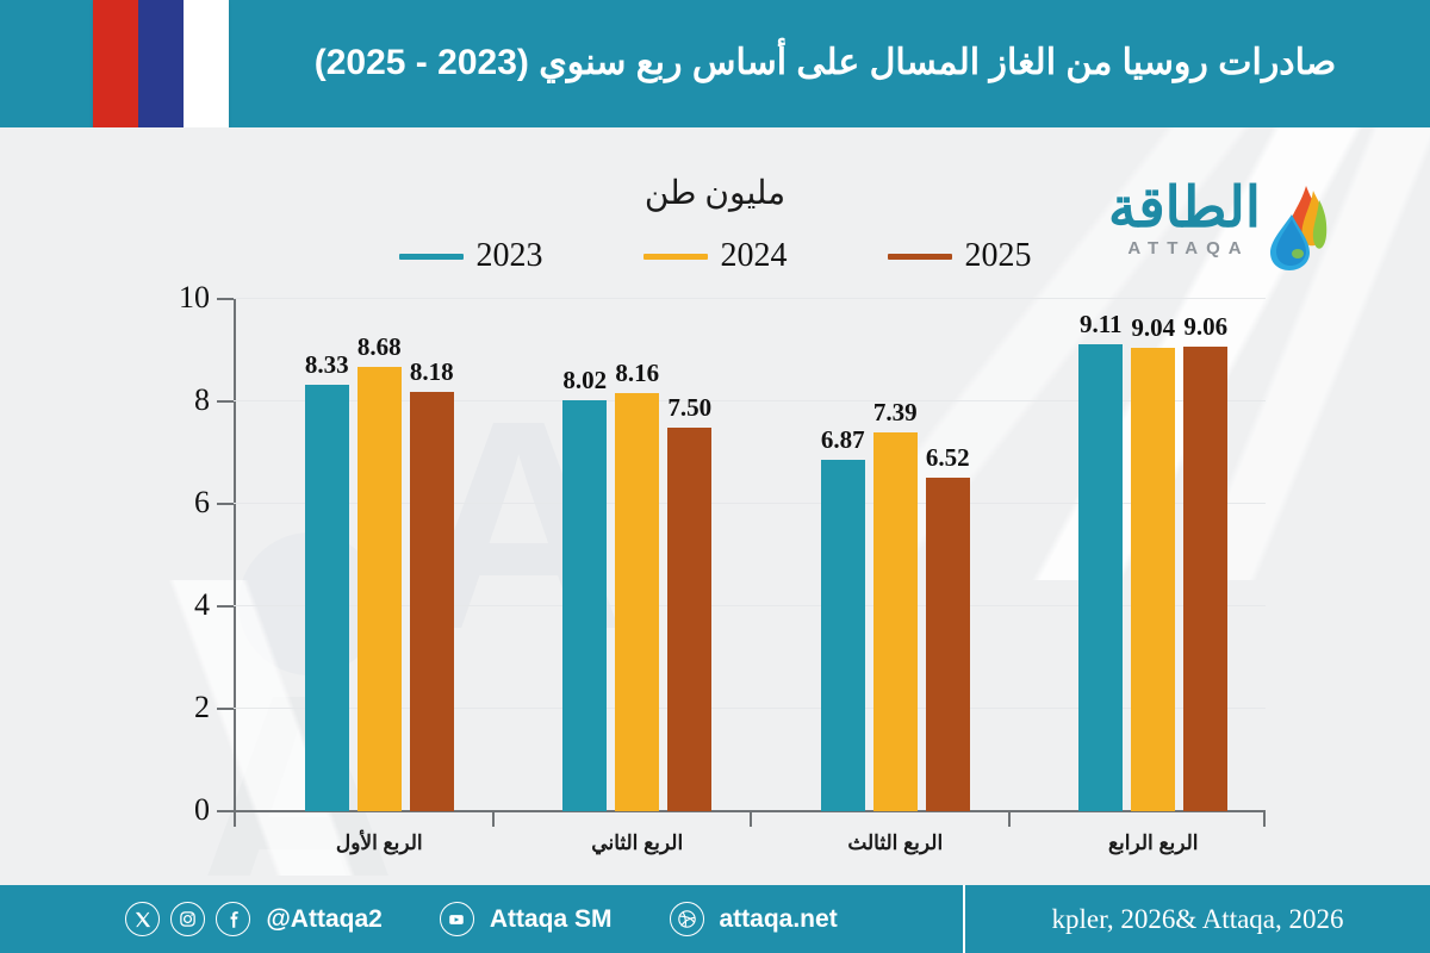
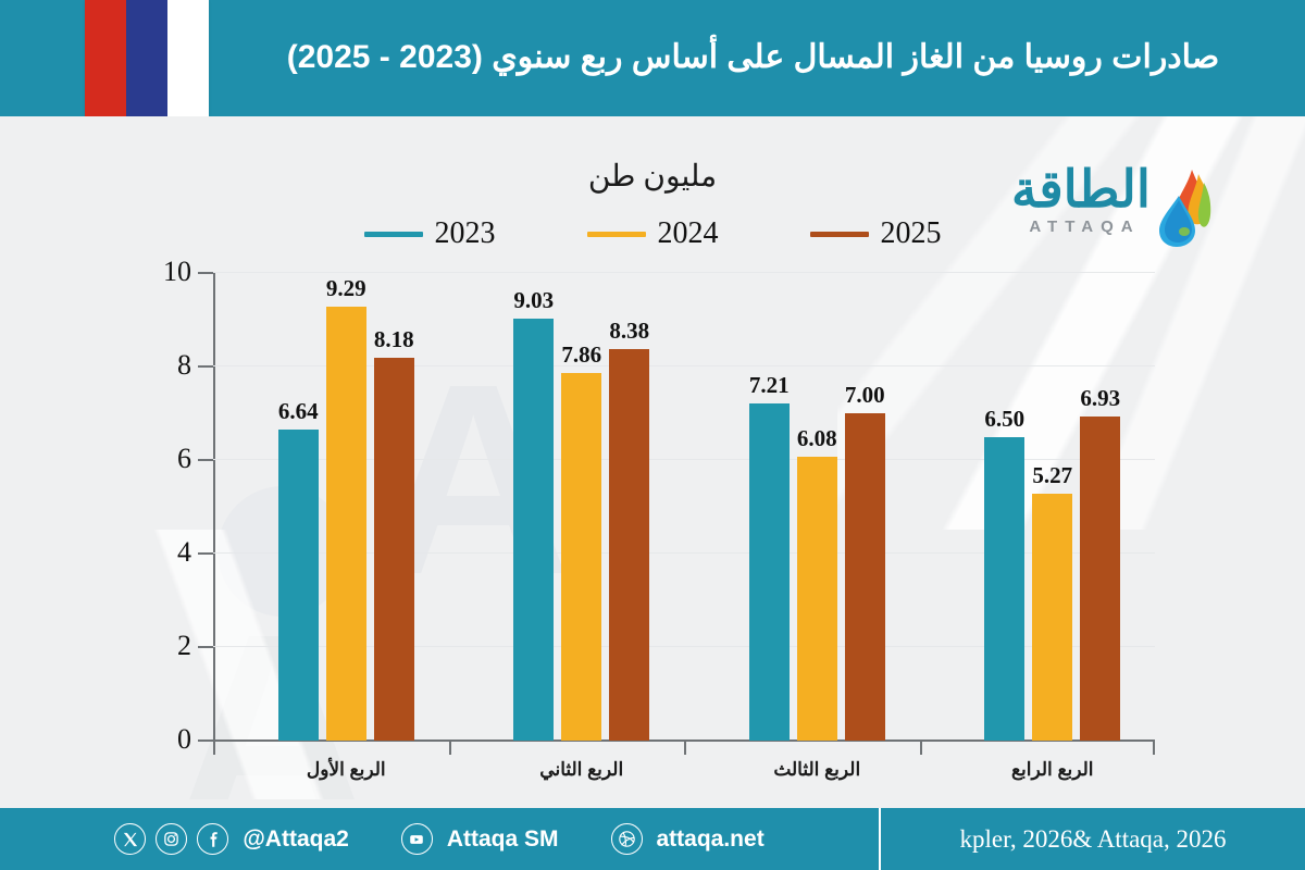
2023/الربع الأول: 8.33 -> 6.64
2024/الربع الأول: 8.68 -> 9.29
2023/الربع الثاني: 8.02 -> 9.03
2024/الربع الثاني: 8.16 -> 7.86
2025/الربع الثاني: 7.50 -> 8.38
2023/الربع الثالث: 6.87 -> 7.21
2024/الربع الثالث: 7.39 -> 6.08
2025/الربع الثالث: 6.52 -> 7.00
2023/الربع الرابع: 9.11 -> 6.50
2024/الربع الرابع: 9.04 -> 5.27
2025/الربع الرابع: 9.06 -> 6.93
